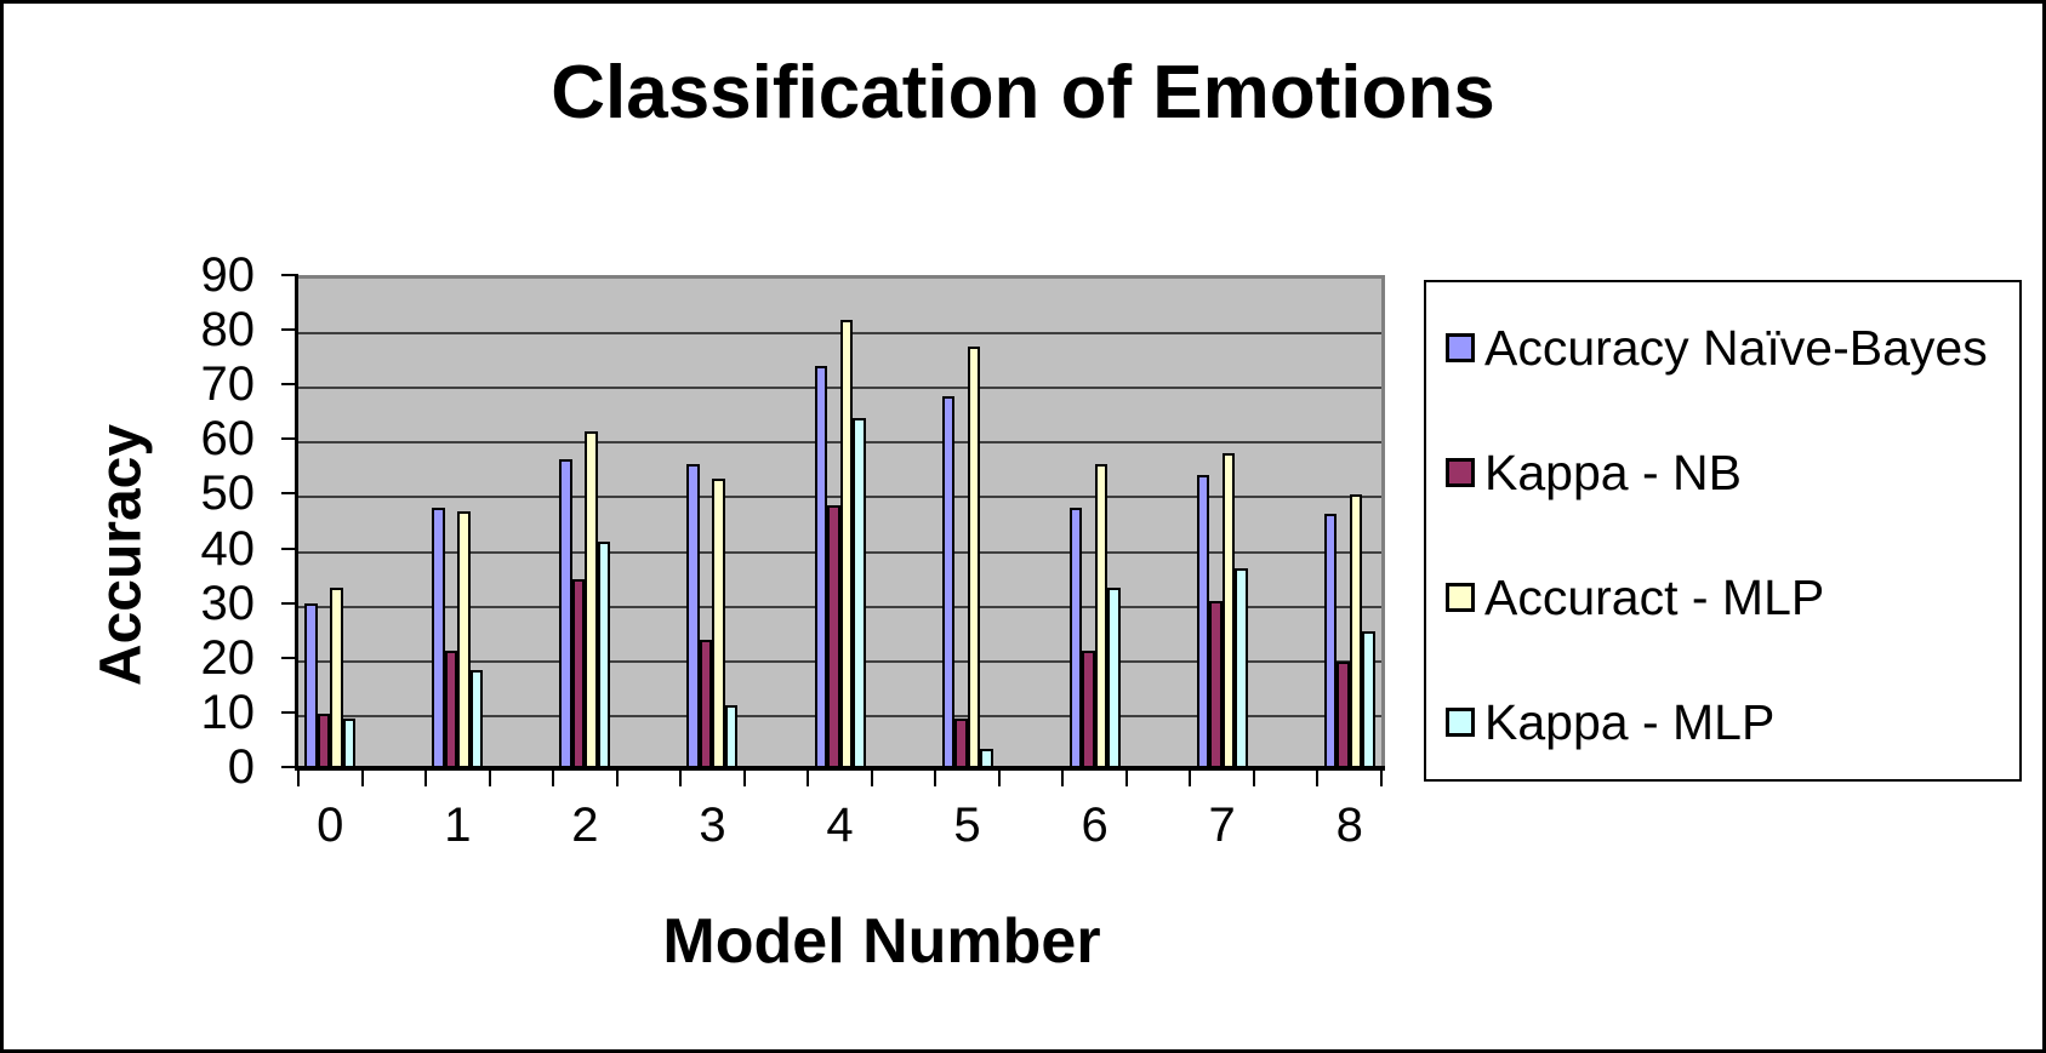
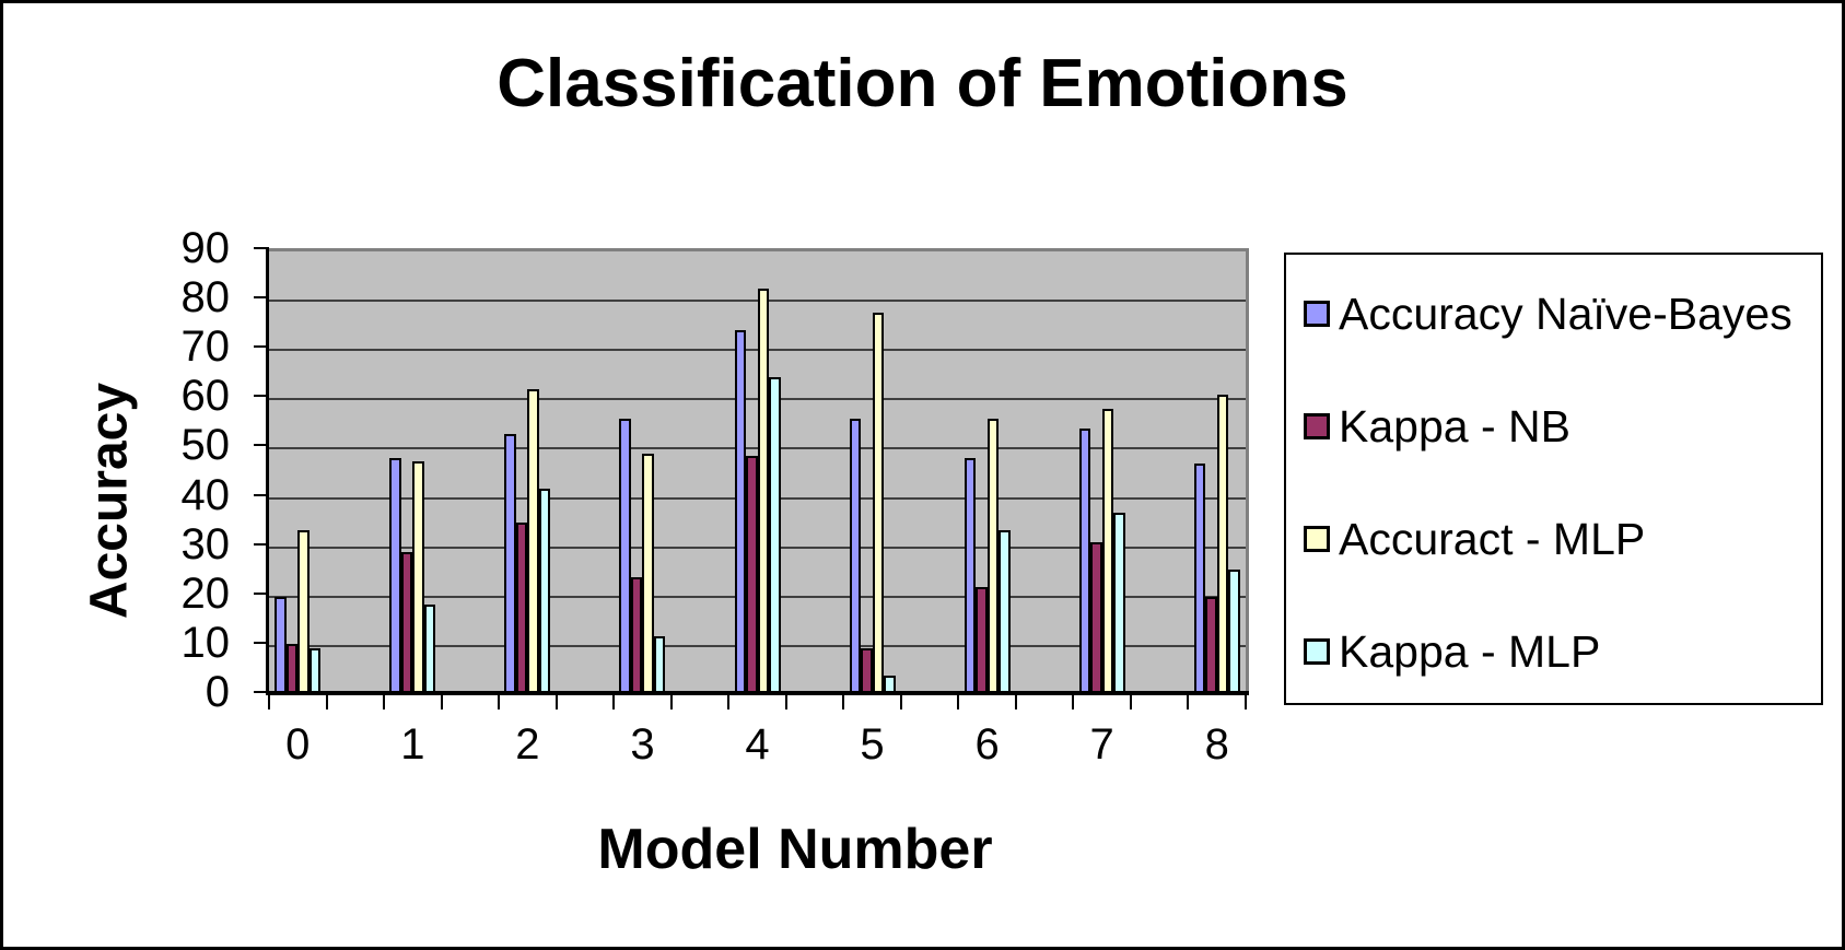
Accuracy Naïve-Bayes/0: 30 -> 20
Kappa - NB/1: 22 -> 29
Accuracy Naïve-Bayes/2: 57 -> 53
Accuract - MLP/3: 54 -> 49
Accuracy Naïve-Bayes/5: 68 -> 56
Accuract - MLP/8: 50 -> 61
